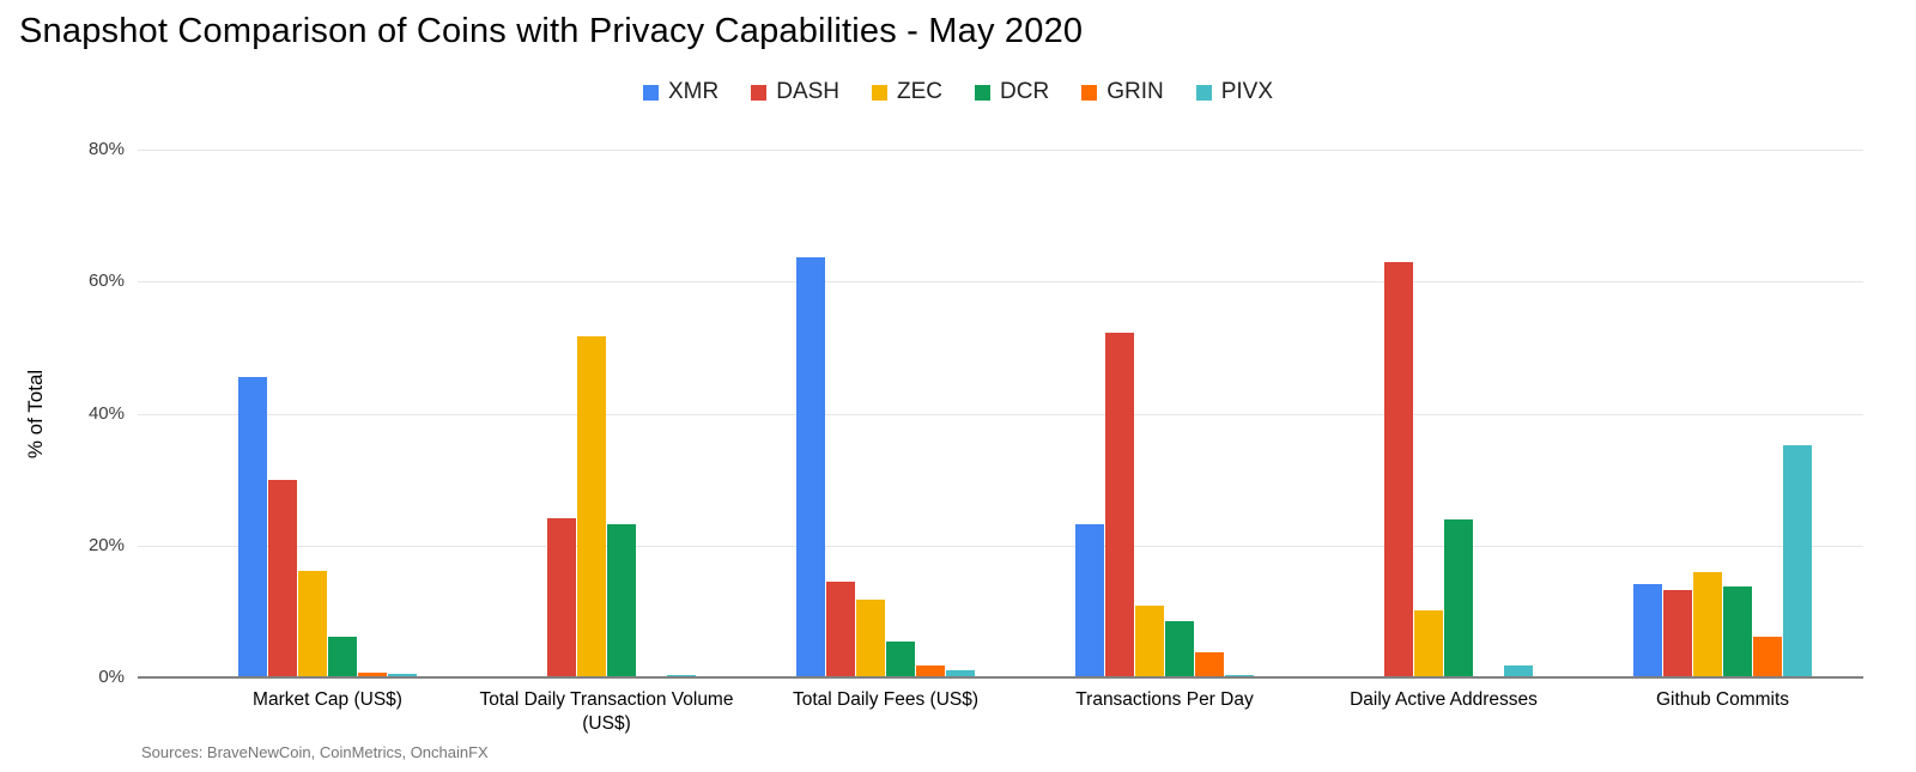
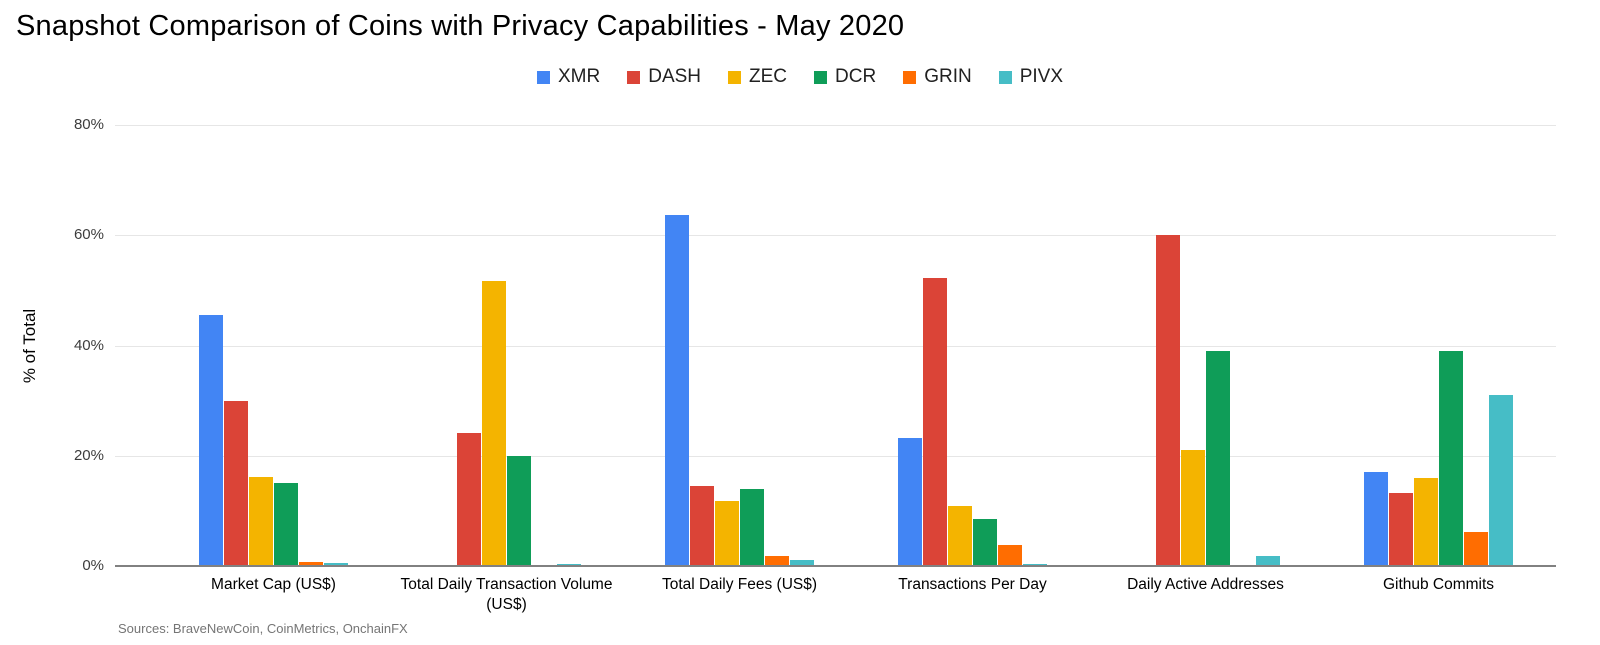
DCR/Market Cap (US$): 6% -> 15%
DCR/Total Daily Transaction Volume (US$): 23% -> 20%
DCR/Total Daily Fees (US$): 5% -> 14%
DASH/Daily Active Addresses: 63% -> 60%
ZEC/Daily Active Addresses: 10% -> 21%
DCR/Daily Active Addresses: 24% -> 39%
XMR/Github Commits: 14% -> 17%
DCR/Github Commits: 14% -> 39%
PIVX/Github Commits: 35% -> 31%
